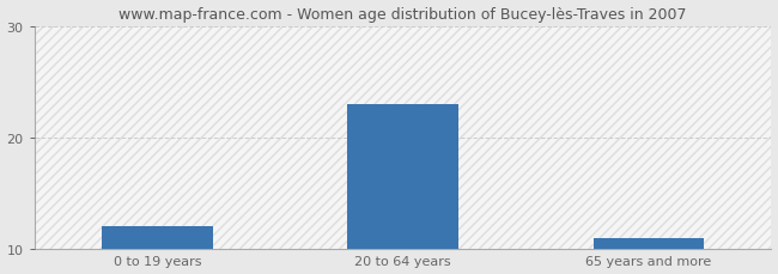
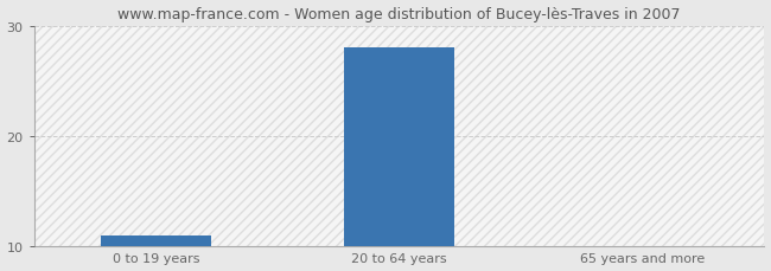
0 to 19 years: 12 -> 11
20 to 64 years: 23 -> 28
65 years and more: 11 -> 10
